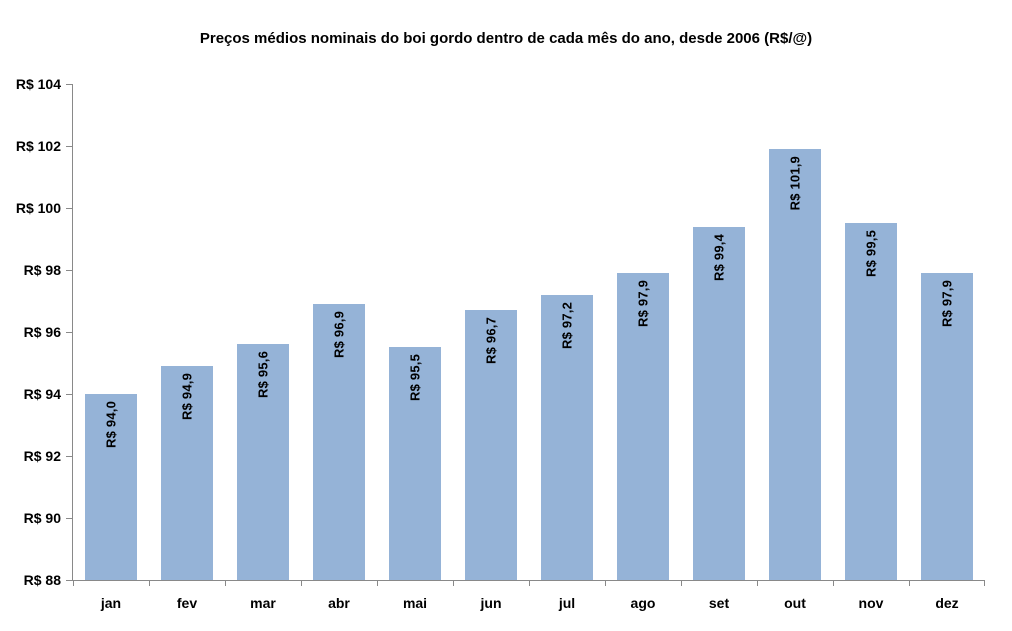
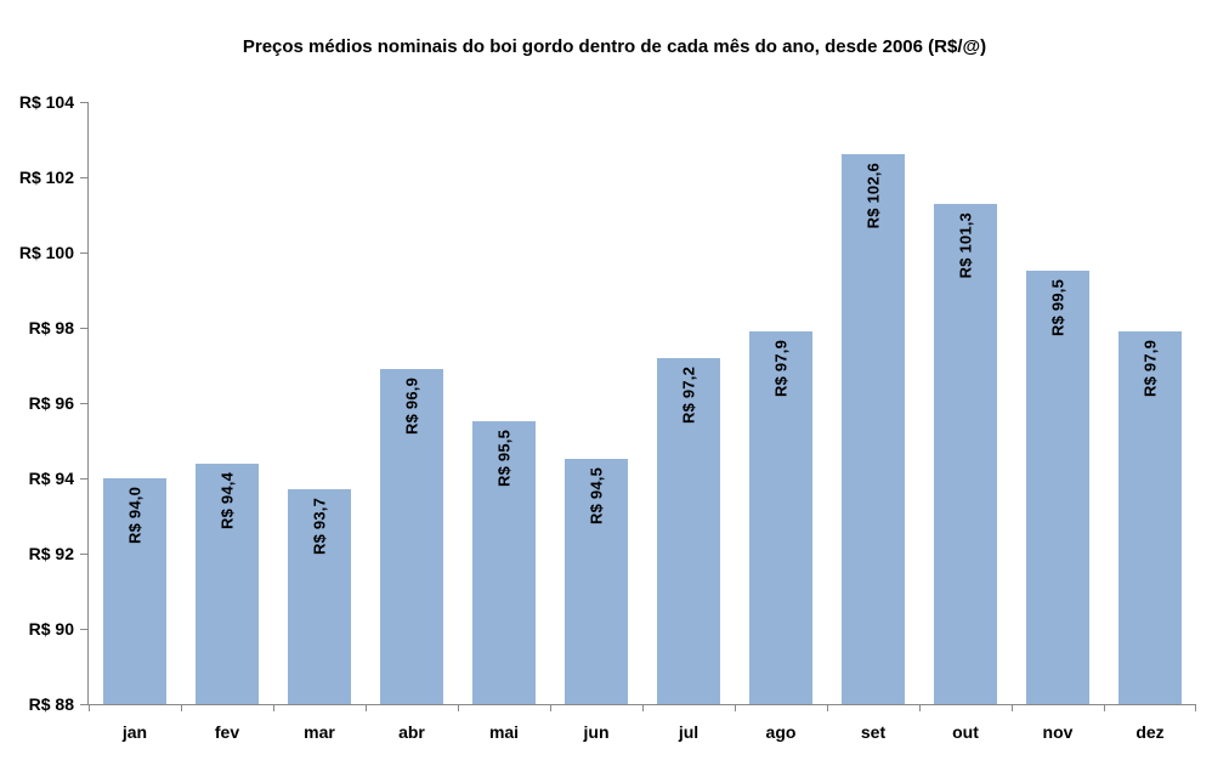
fev: 94,9 -> 94,4
mar: 95,6 -> 93,7
jun: 96,7 -> 94,5
set: 99,4 -> 102,6
out: 101,9 -> 101,3
